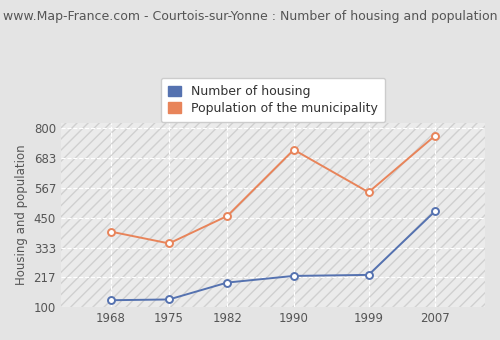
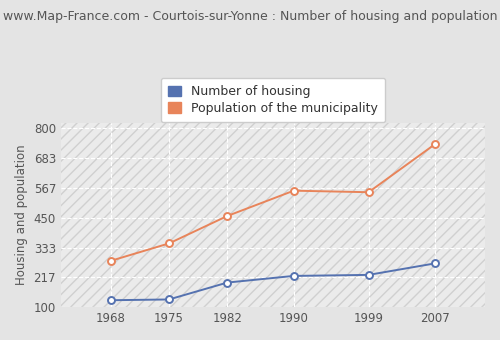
Population of the municipality/1968: 395 -> 281
Population of the municipality/1990: 715 -> 555
Number of housing/2007: 475 -> 271
Population of the municipality/2007: 770 -> 737
